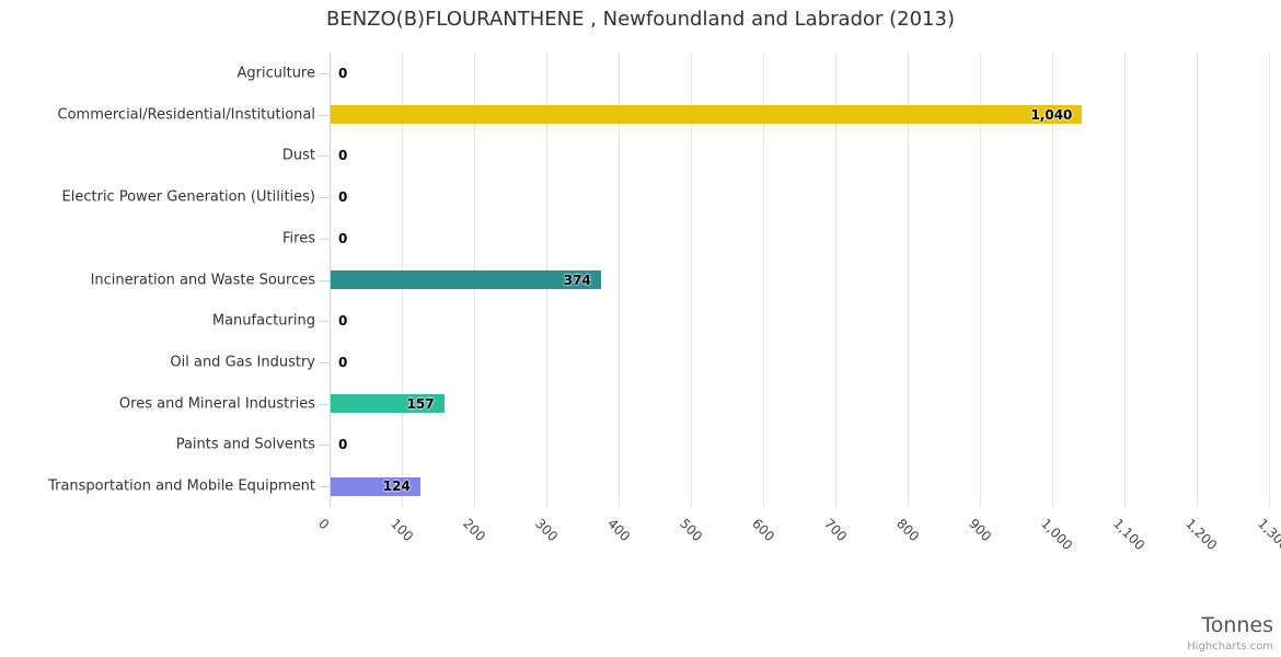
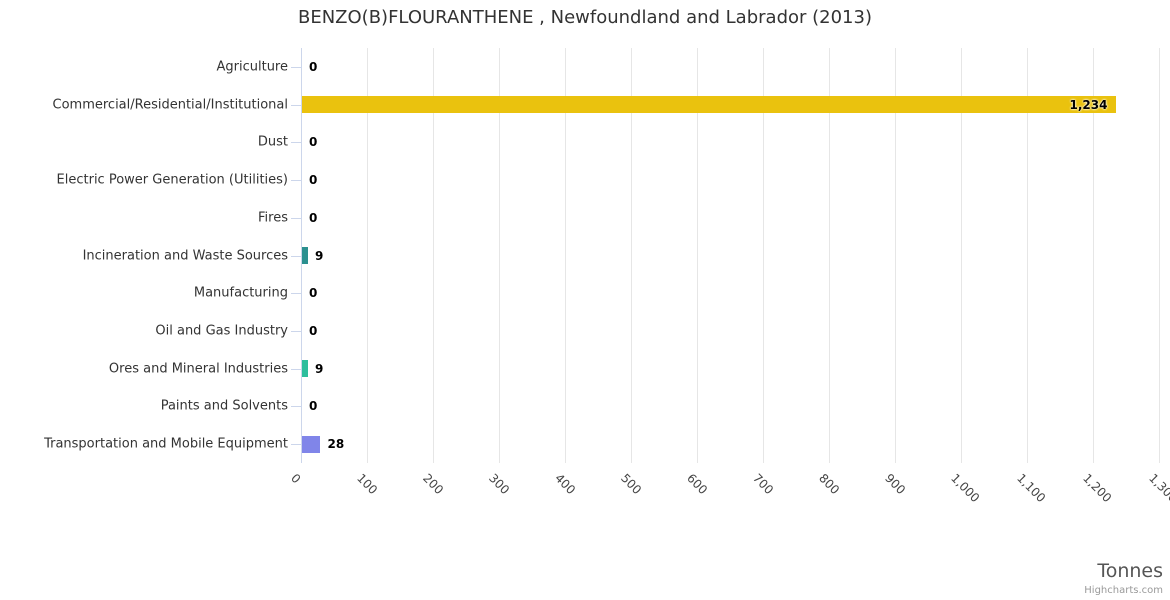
Commercial/Residential/Institutional: 1,040 -> 1,234
Incineration and Waste Sources: 374 -> 9
Ores and Mineral Industries: 157 -> 9
Transportation and Mobile Equipment: 124 -> 28
